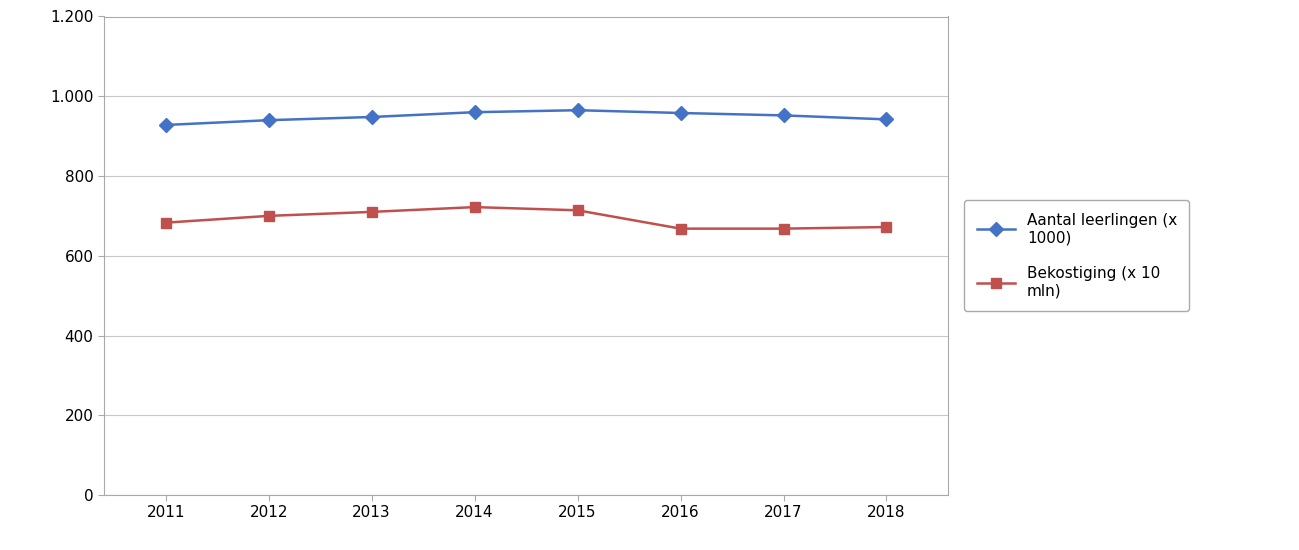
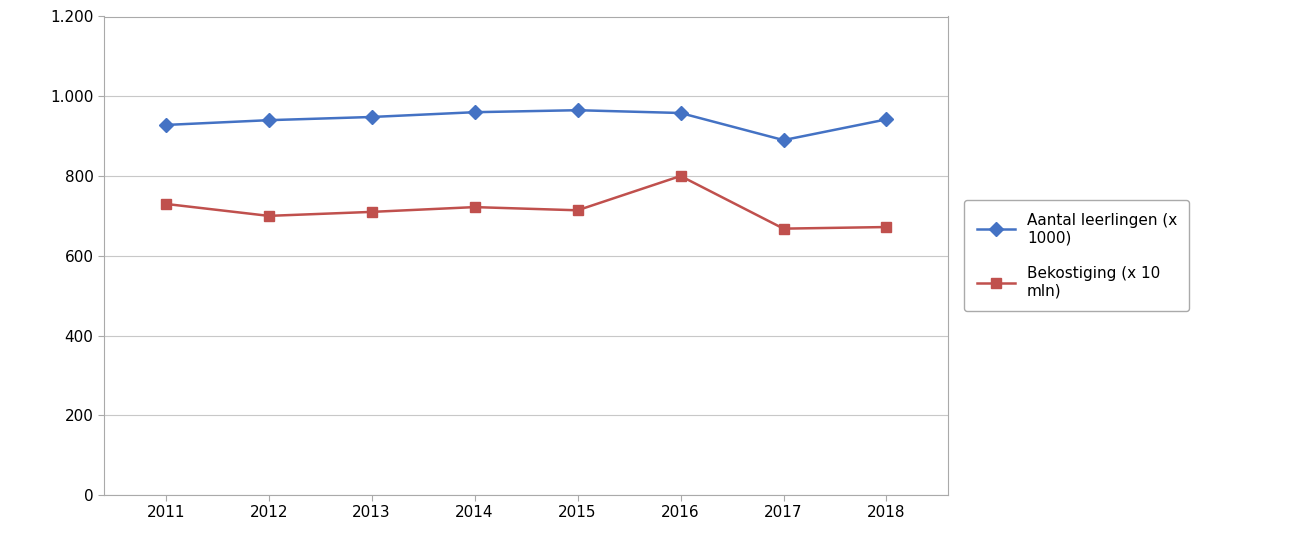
Bekostiging (x 10 mln)/2011: 683 -> 730
Bekostiging (x 10 mln)/2016: 668 -> 800
Aantal leerlingen (x 1000)/2017: 952 -> 890
